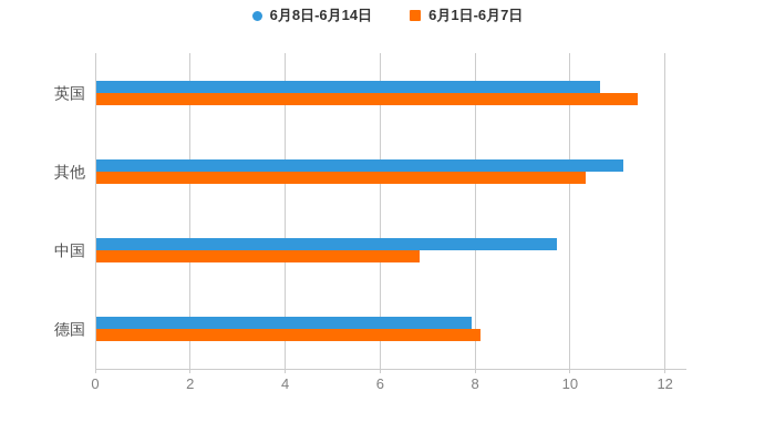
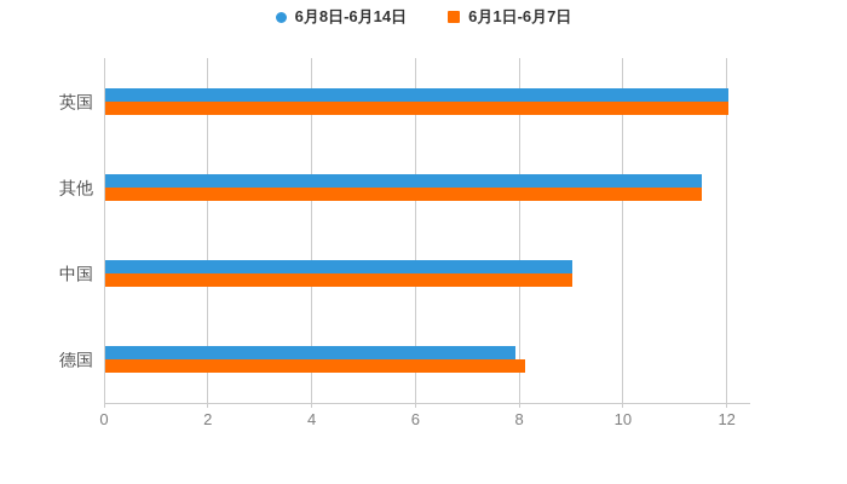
6月8日-6月14日/英国: 10.6 -> 12.0
6月1日-6月7日/英国: 11.4 -> 12.0
6月8日-6月14日/其他: 11.1 -> 11.5
6月1日-6月7日/其他: 10.3 -> 11.5
6月8日-6月14日/中国: 9.7 -> 9.0
6月1日-6月7日/中国: 6.8 -> 9.0
